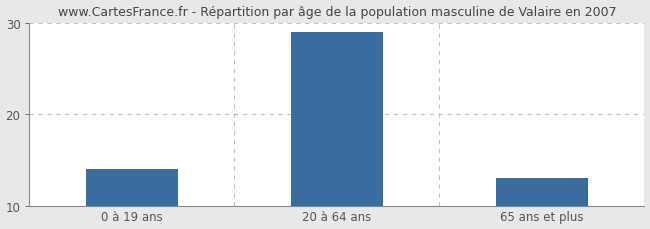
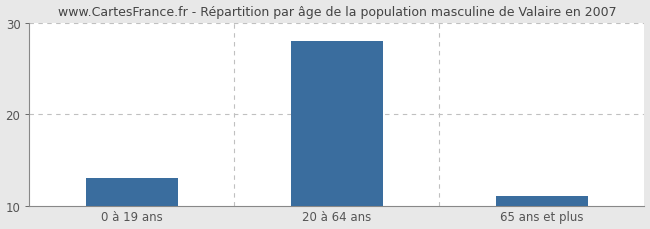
0 à 19 ans: 14 -> 13
20 à 64 ans: 29 -> 28
65 ans et plus: 13 -> 11
